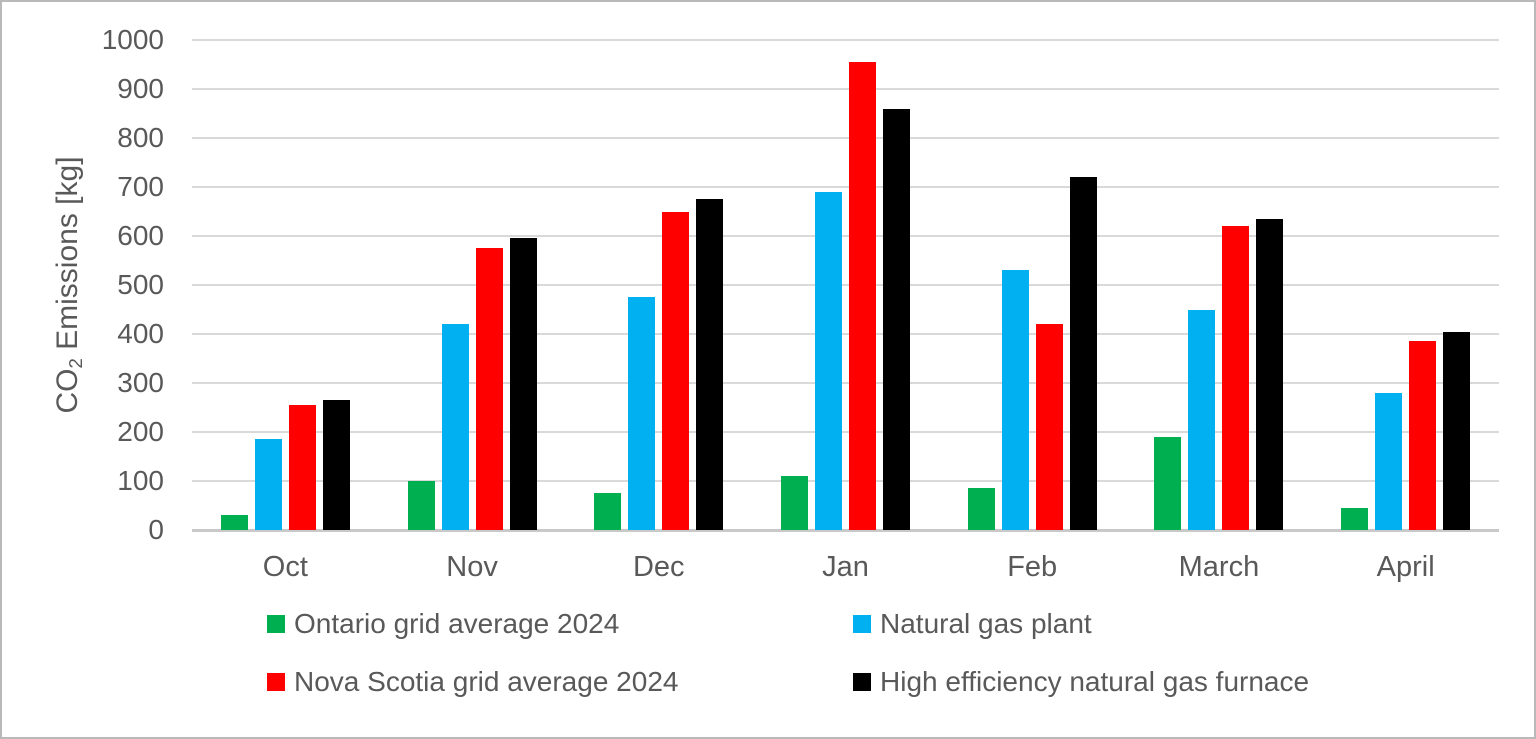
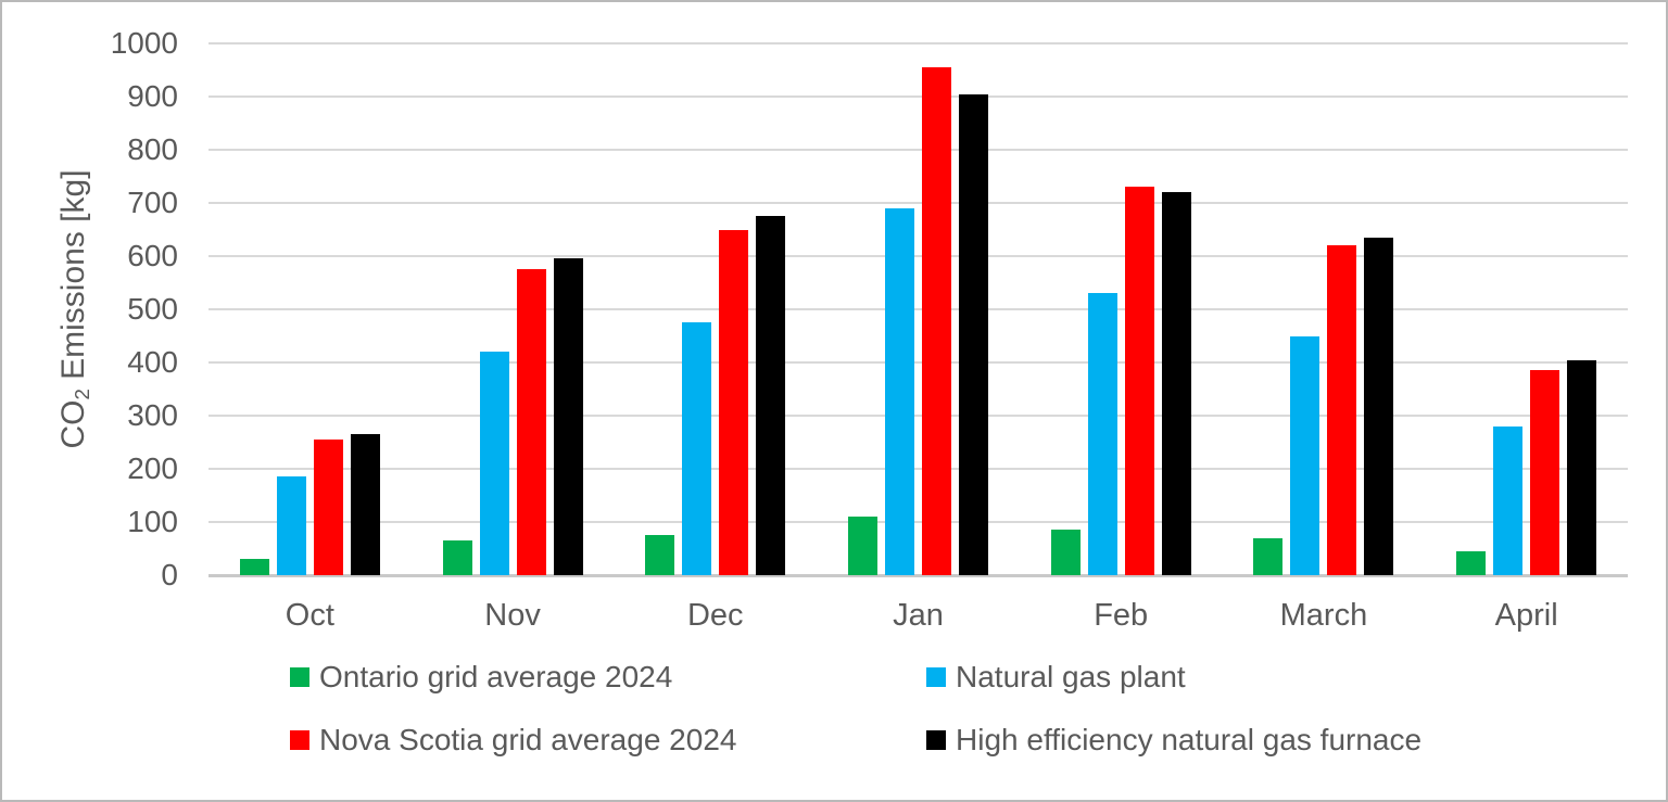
Ontario grid average 2024/Nov: 100 -> 60
High efficiency natural gas furnace/Jan: 860 -> 900
Nova Scotia grid average 2024/Feb: 420 -> 730
Ontario grid average 2024/March: 190 -> 70
